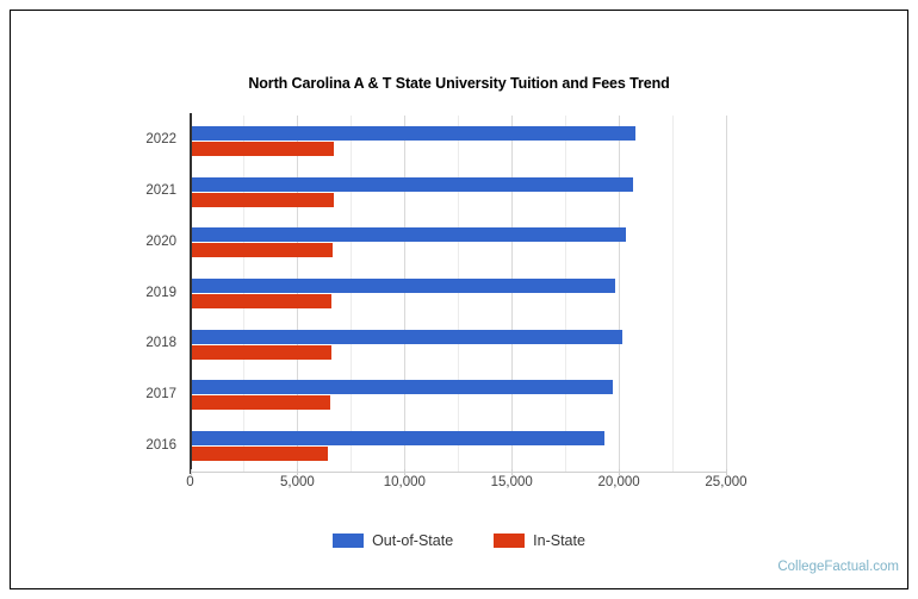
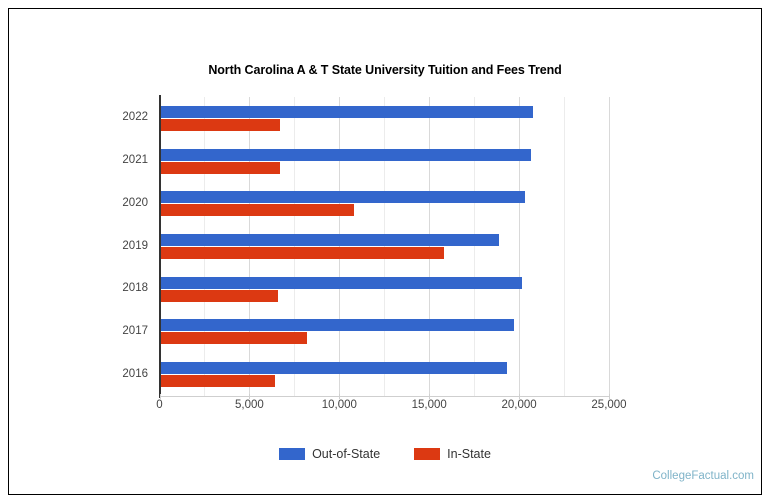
In-State/2020: 6600 -> 10800
Out-of-State/2019: 19800 -> 18900
In-State/2019: 6600 -> 15800
In-State/2017: 6500 -> 8200
